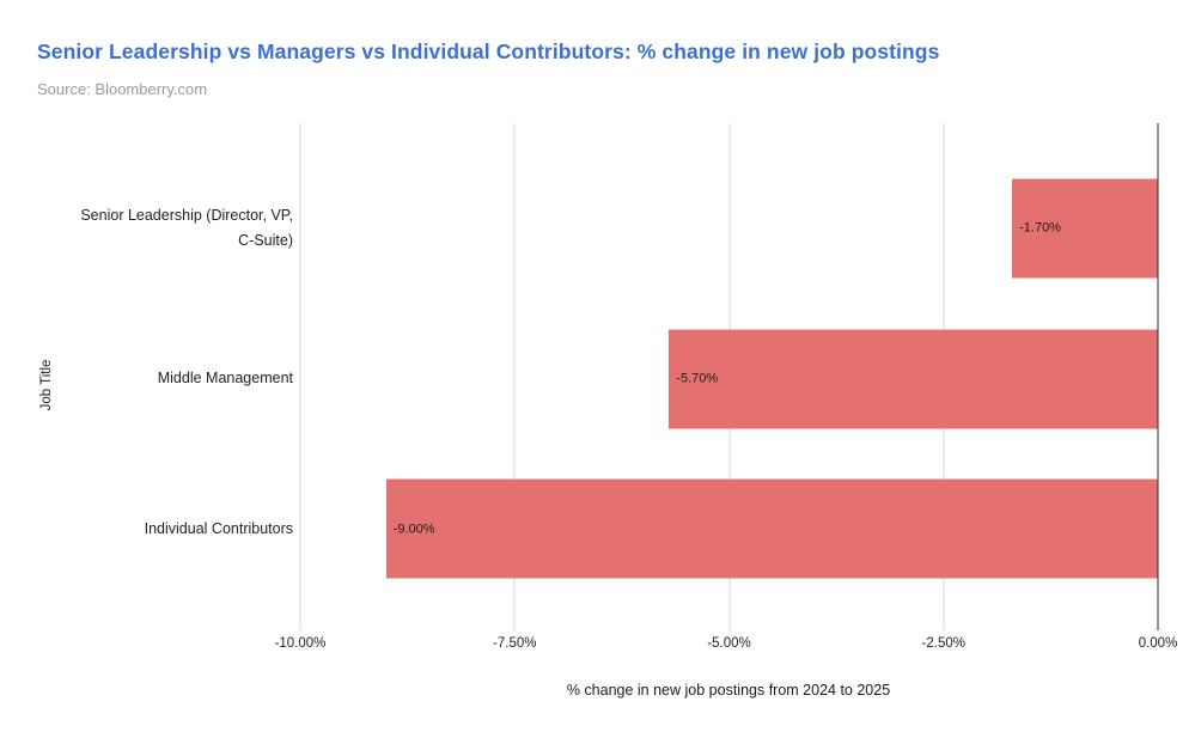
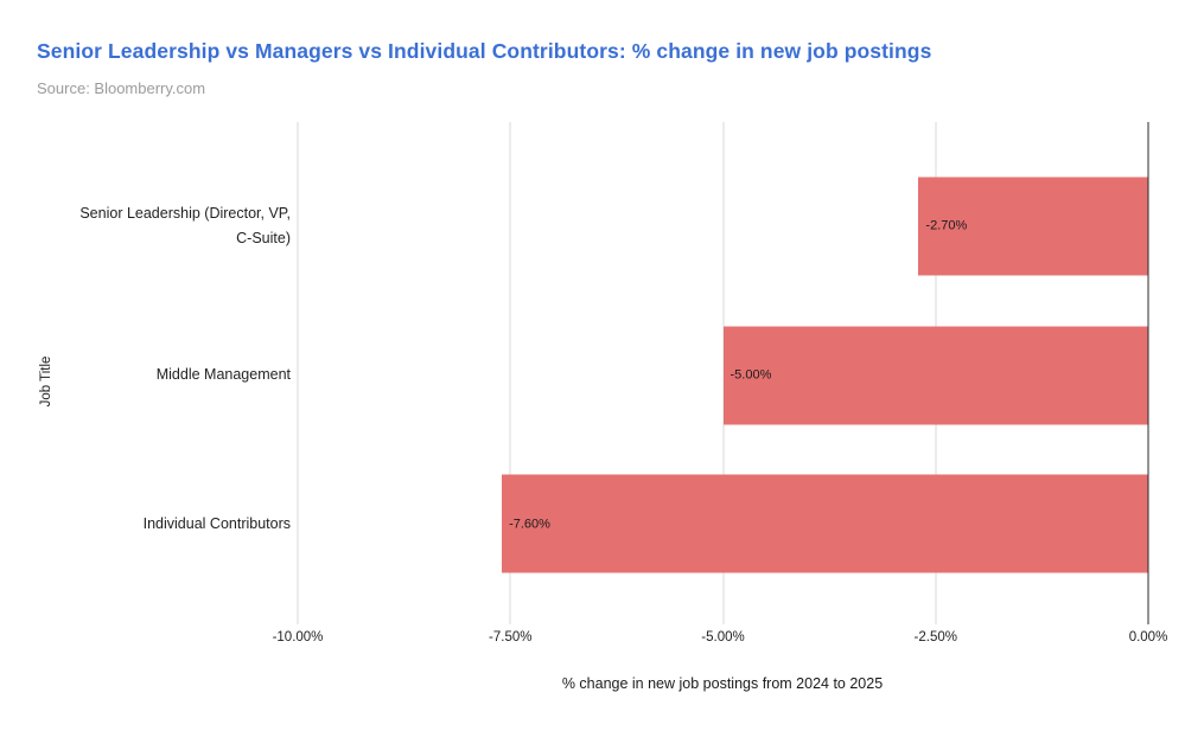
Senior Leadership (Director, VP, C-Suite): -1.70% -> -2.70%
Middle Management: -5.70% -> -5.00%
Individual Contributors: -9.00% -> -7.60%
